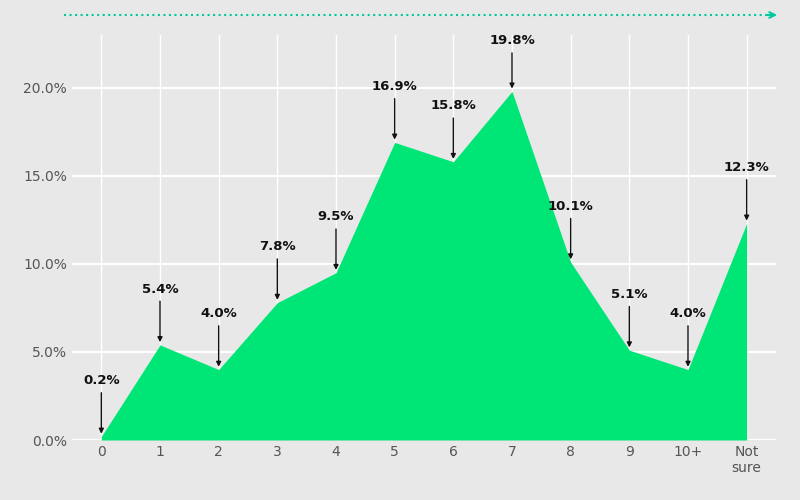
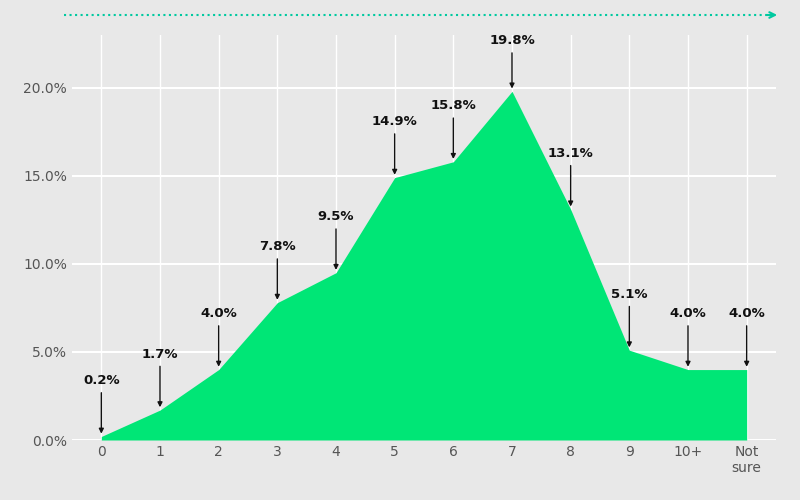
1: 5.4% -> 1.7%
5: 16.9% -> 14.9%
8: 10.1% -> 13.1%
Not sure: 12.3% -> 4.0%
